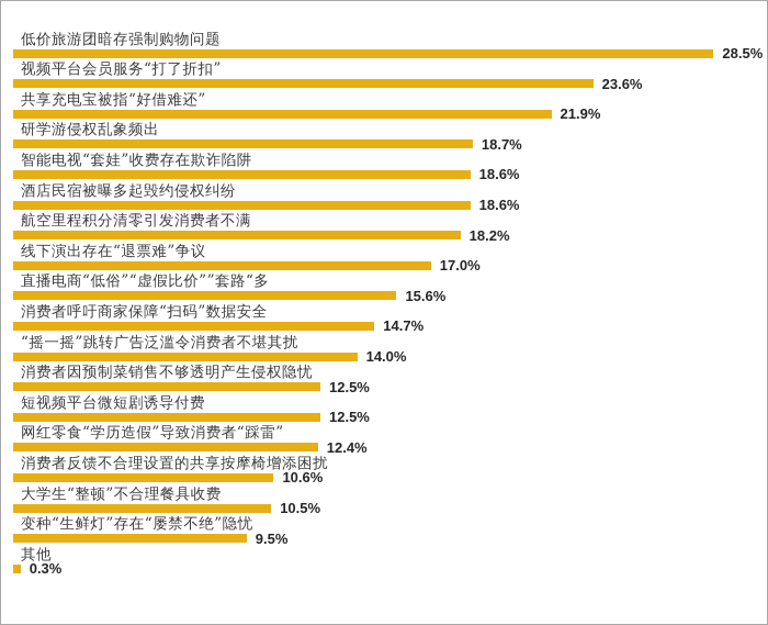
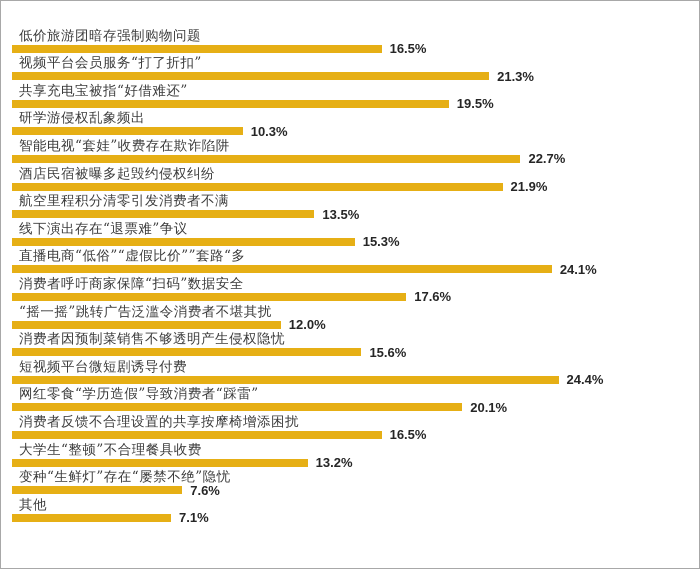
低价旅游团暗存强制购物问题: 28.5% -> 16.5%
视频平台会员服务“打了折扣”: 23.6% -> 21.3%
共享充电宝被指“好借难还”: 21.9% -> 19.5%
研学游侵权乱象频出: 18.7% -> 10.3%
智能电视“套娃”收费存在欺诈陷阱: 18.6% -> 22.7%
酒店民宿被曝多起毁约侵权纠纷: 18.6% -> 21.9%
航空里程积分清零引发消费者不满: 18.2% -> 13.5%
线下演出存在“退票难”争议: 17.0% -> 15.3%
直播电商“低俗”“虚假比价””套路“多: 15.6% -> 24.1%
消费者呼吁商家保障“扫码”数据安全: 14.7% -> 17.6%
“摇一摇”跳转广告泛滥令消费者不堪其扰: 14.0% -> 12.0%
消费者因预制菜销售不够透明产生侵权隐忧: 12.5% -> 15.6%
短视频平台微短剧诱导付费: 12.5% -> 24.4%
网红零食“学历造假”导致消费者“踩雷”: 12.4% -> 20.1%
消费者反馈不合理设置的共享按摩椅增添困扰: 10.6% -> 16.5%
大学生“整顿”不合理餐具收费: 10.5% -> 13.2%
变种“生鲜灯”存在“屡禁不绝”隐忧: 9.5% -> 7.6%
其他: 0.3% -> 7.1%
